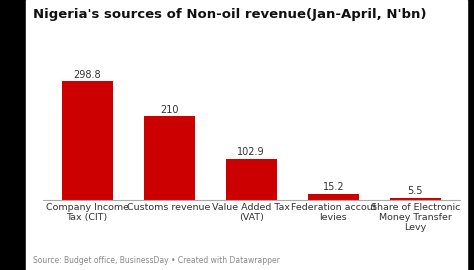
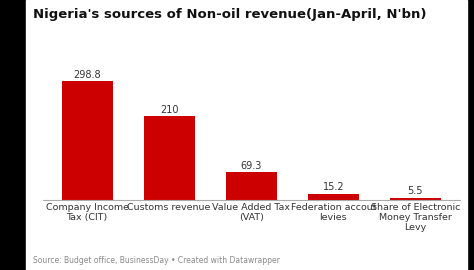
Value Added Tax (VAT): 102.9 -> 69.3
